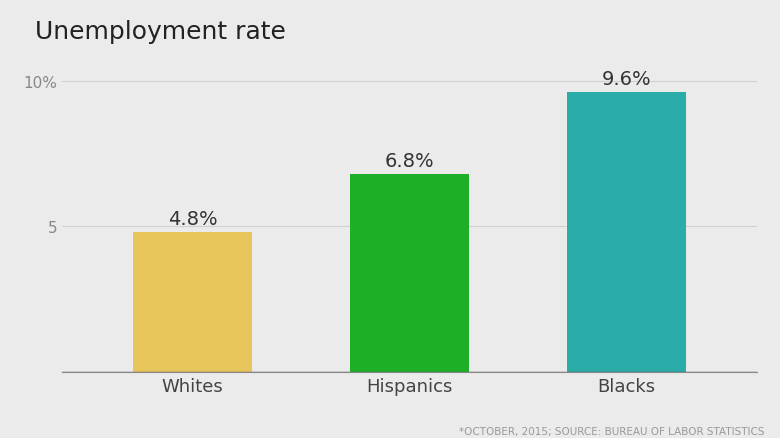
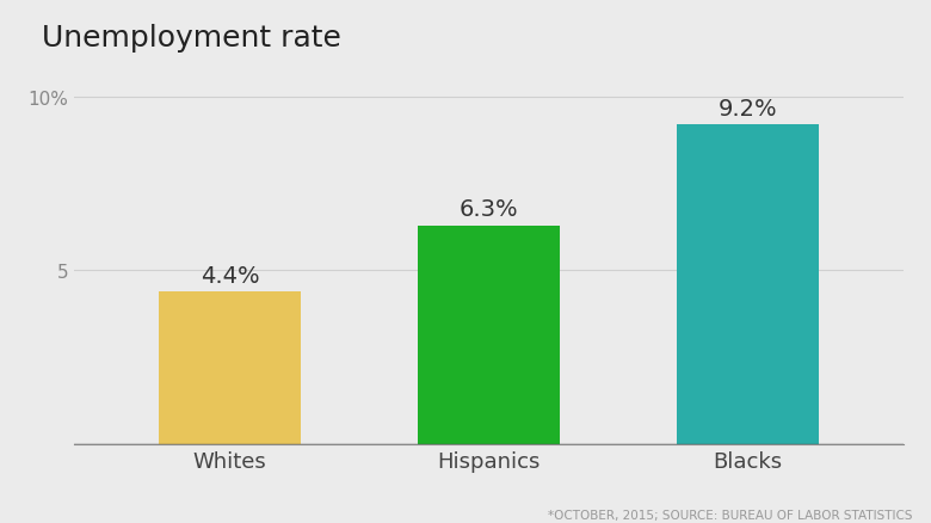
Whites: 4.8% -> 4.4%
Hispanics: 6.8% -> 6.3%
Blacks: 9.6% -> 9.2%
